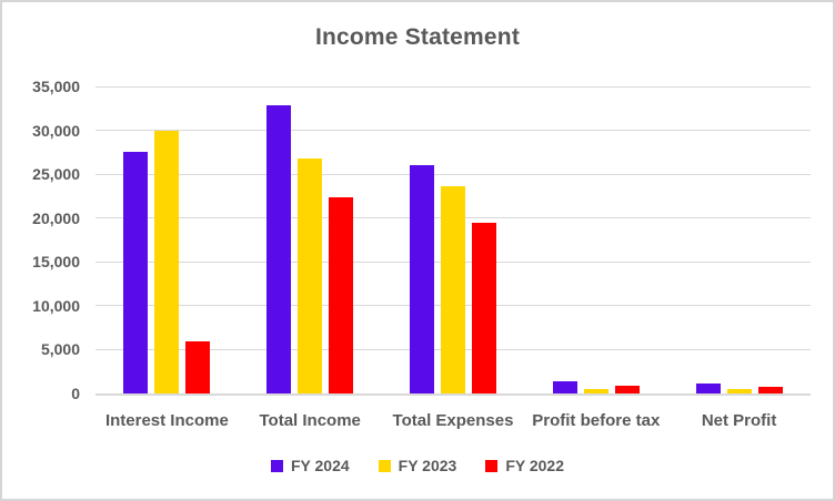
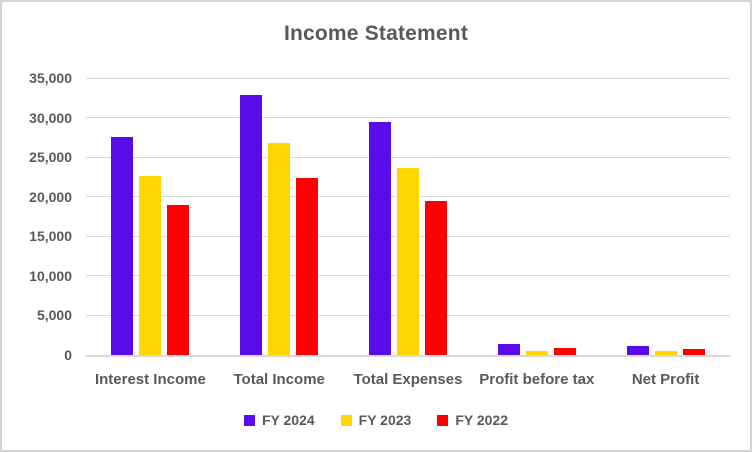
FY 2023/Interest Income: 30000 -> 23000
FY 2022/Interest Income: 6000 -> 19000
FY 2024/Total Expenses: 26000 -> 30000
